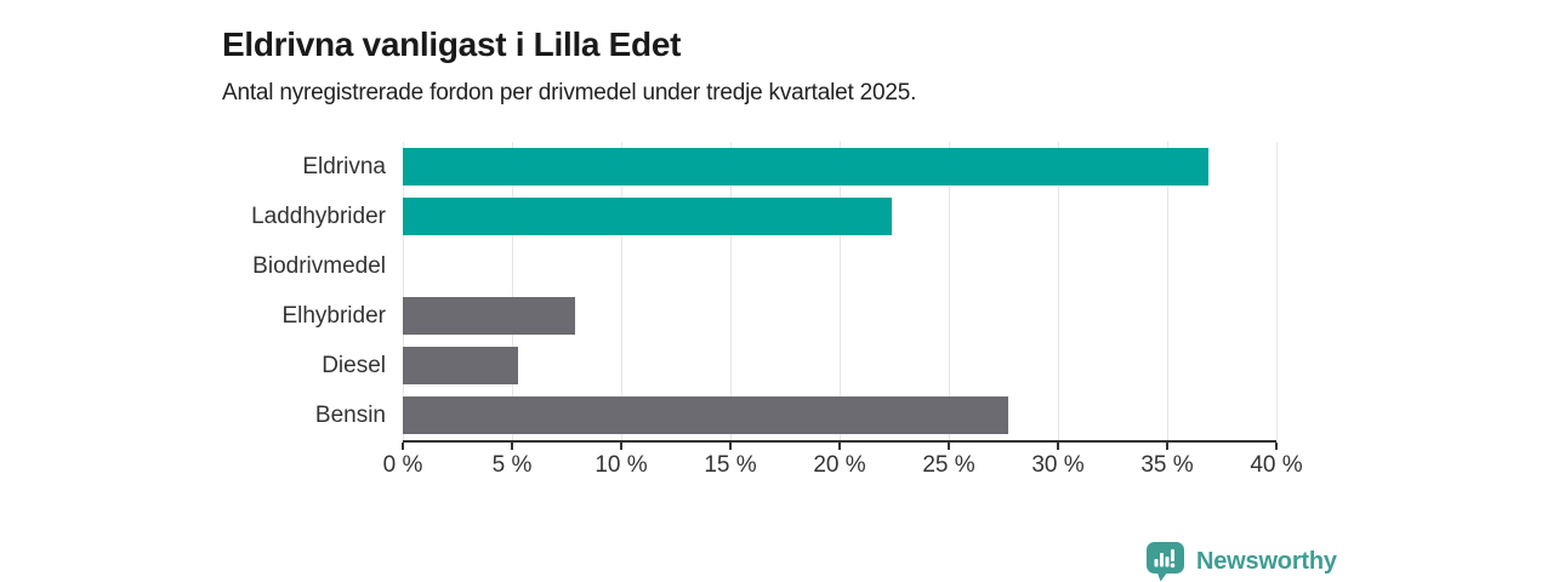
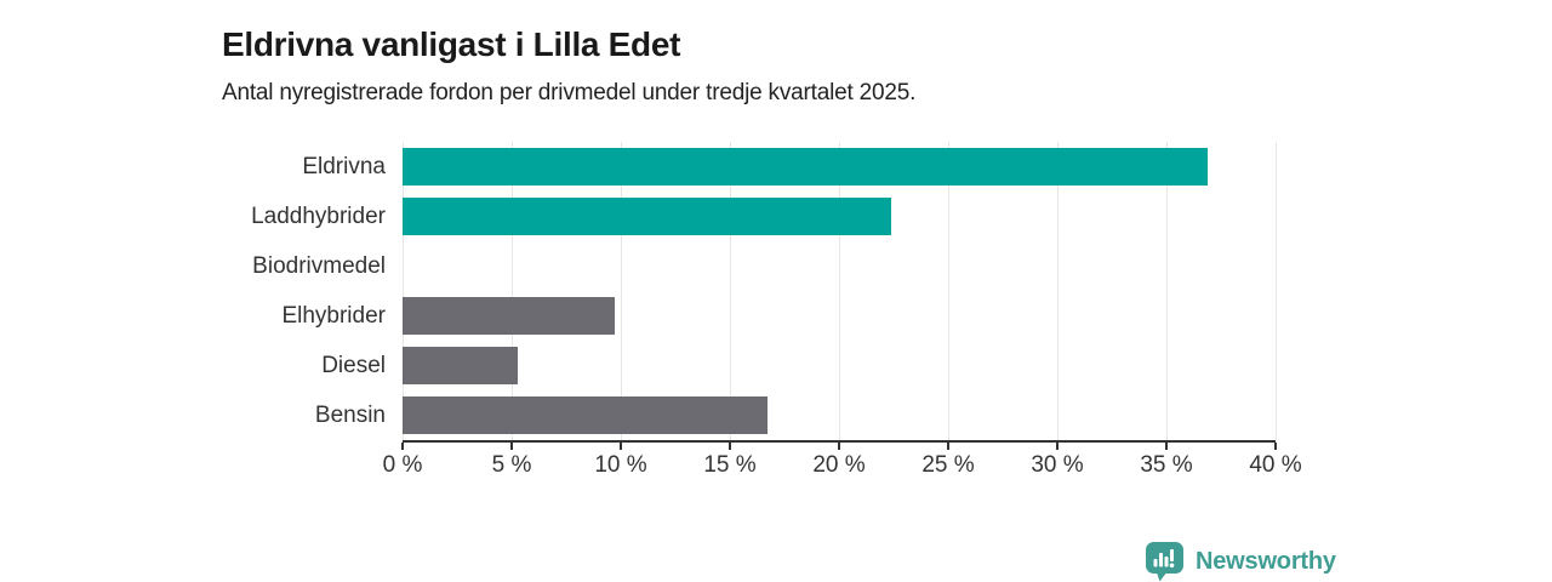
Elhybrider: 7.9% -> 9.7%
Bensin: 27.7% -> 16.7%
